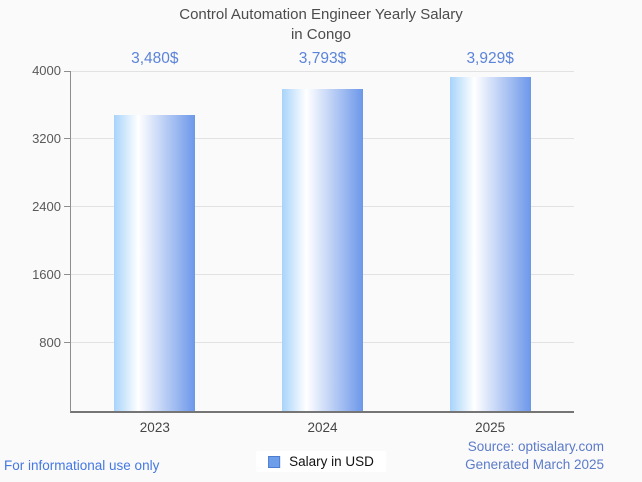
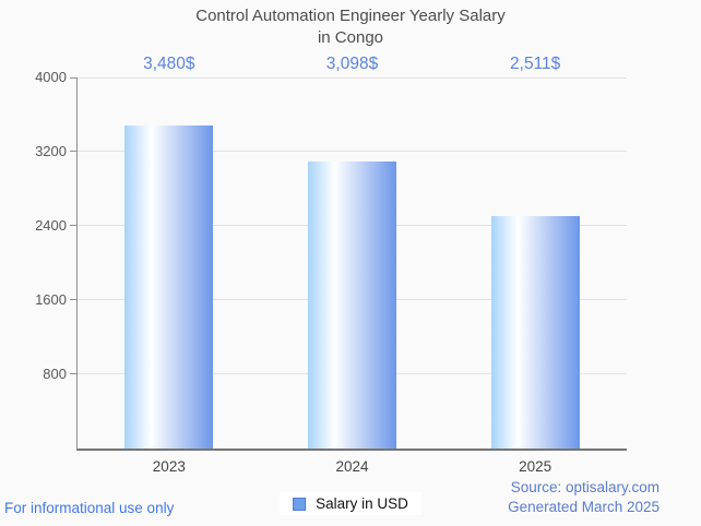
2024: 3,793 -> 3,098
2025: 3,929 -> 2,511
